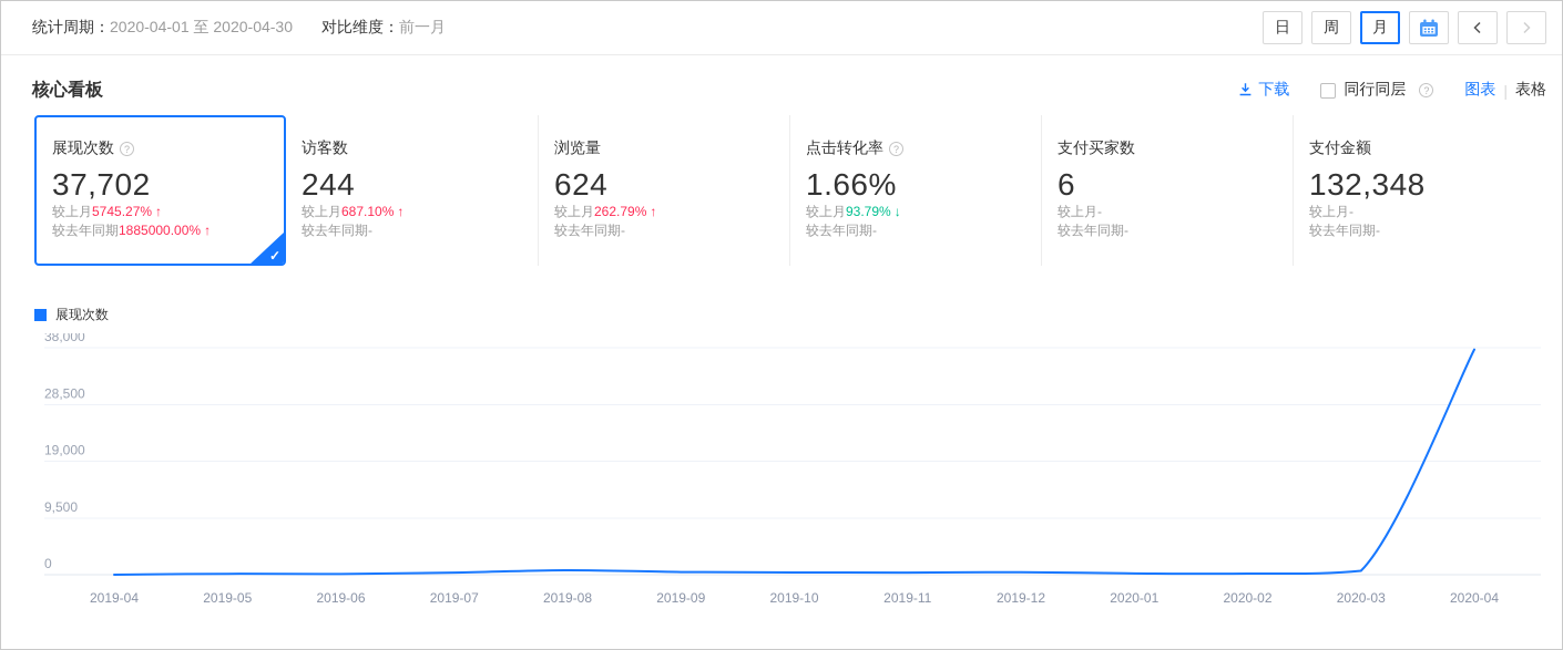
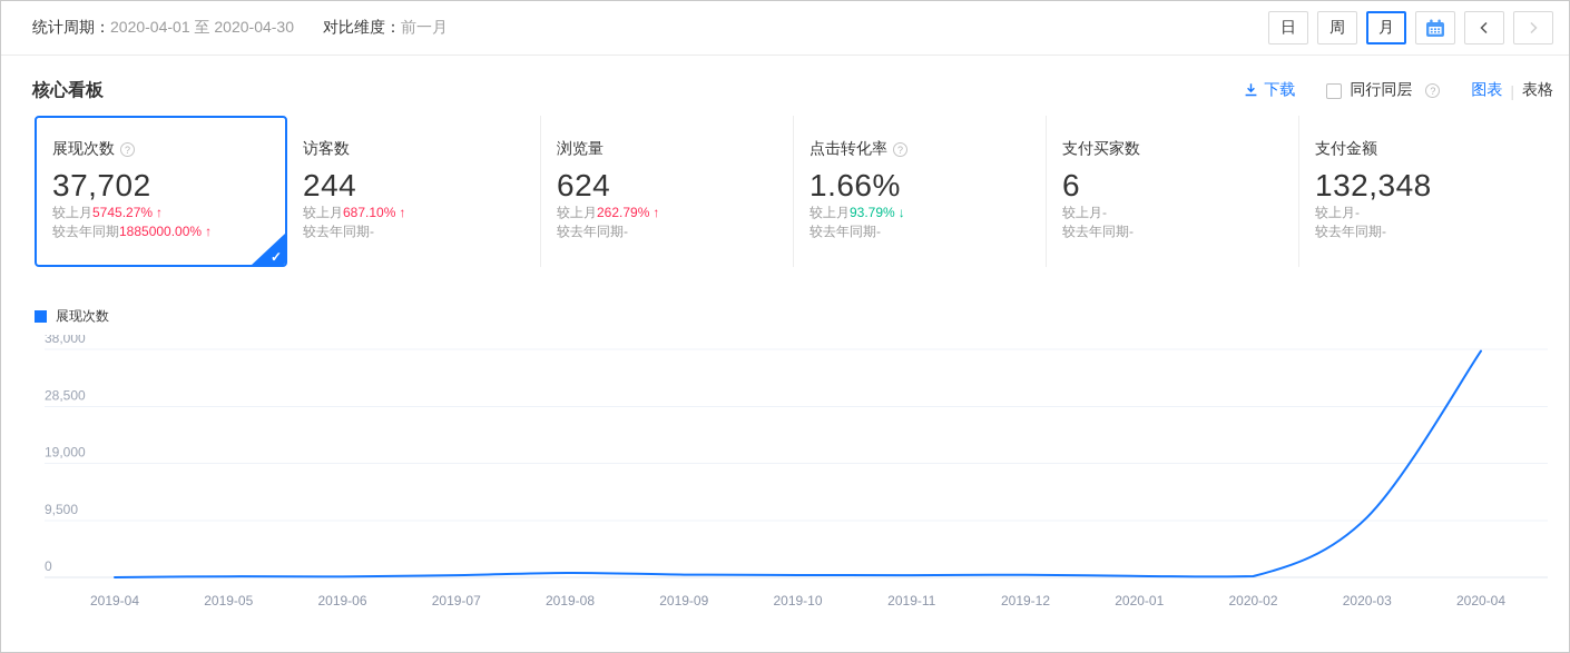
2020-03: 1000 -> 10000
